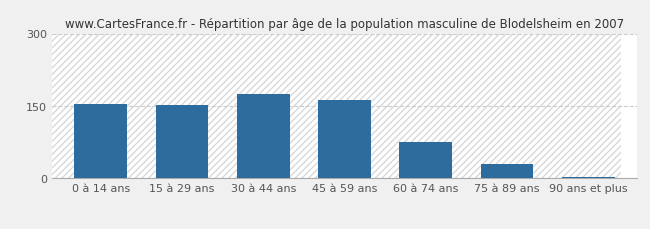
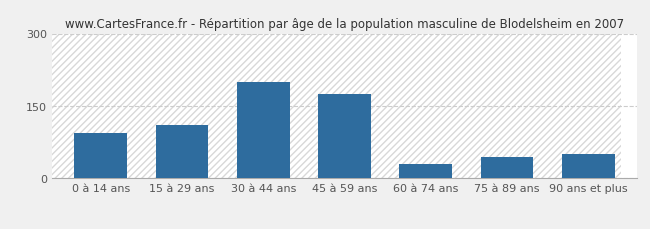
0 à 14 ans: 155 -> 95
15 à 29 ans: 153 -> 110
30 à 44 ans: 175 -> 200
45 à 59 ans: 163 -> 175
60 à 74 ans: 75 -> 30
75 à 89 ans: 30 -> 45
90 ans et plus: 2 -> 50
